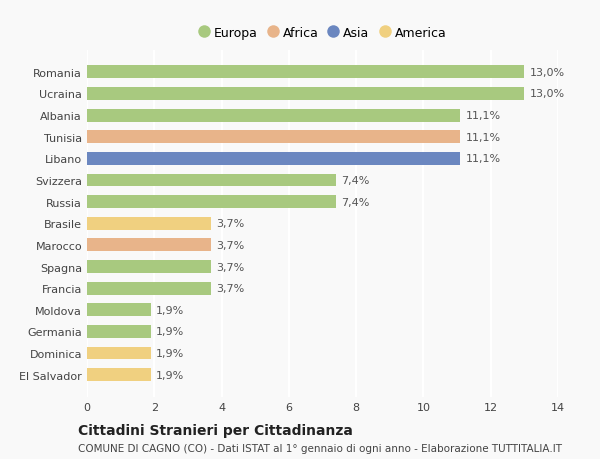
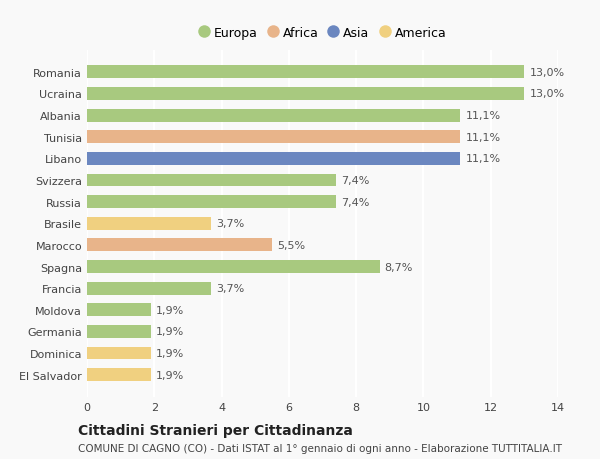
Marocco: 3,7% -> 5,5%
Spagna: 3,7% -> 8,7%
